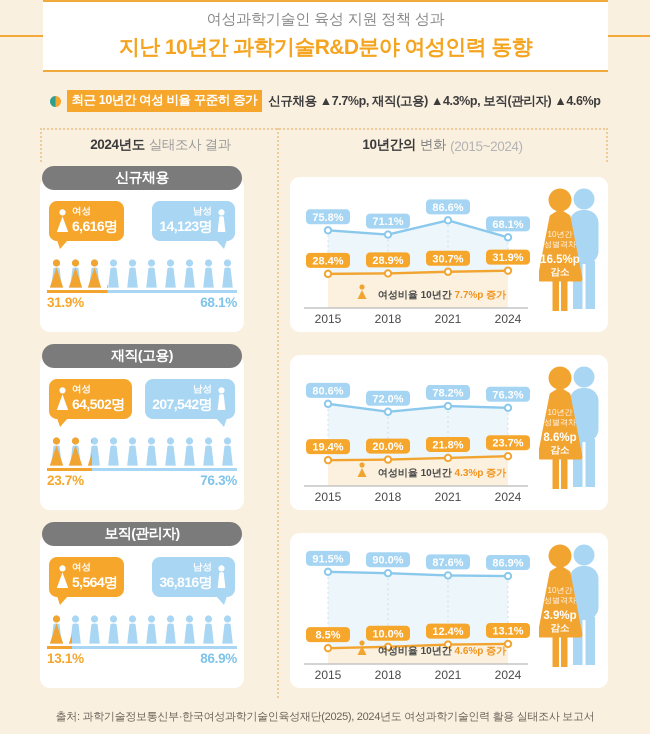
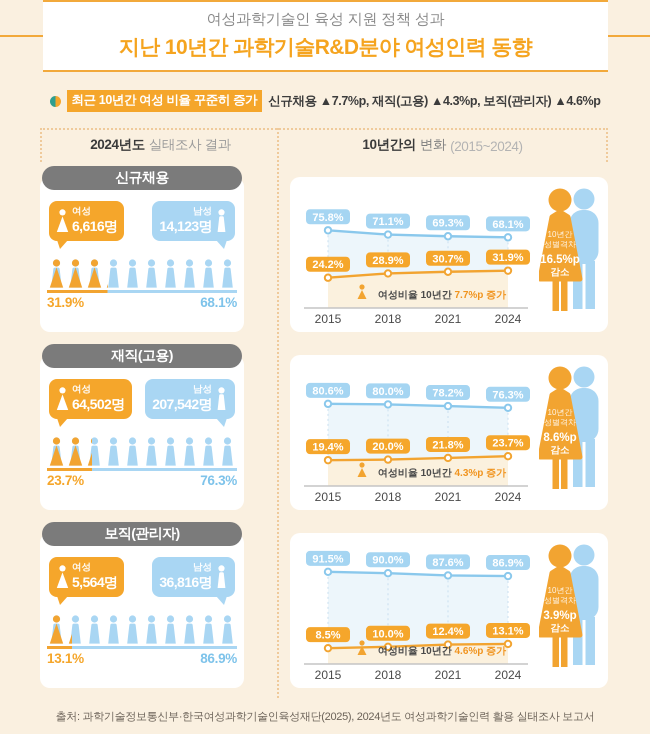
신규채용/여성/2015: 28.4% -> 24.2%
신규채용/남성/2021: 86.6% -> 69.3%
재직(고용)/남성/2018: 72.0% -> 80.0%
